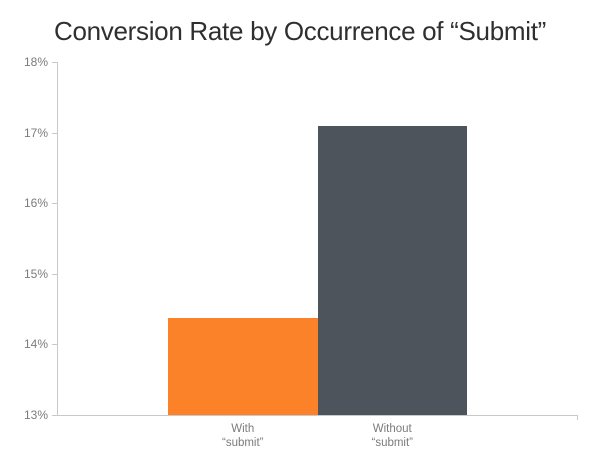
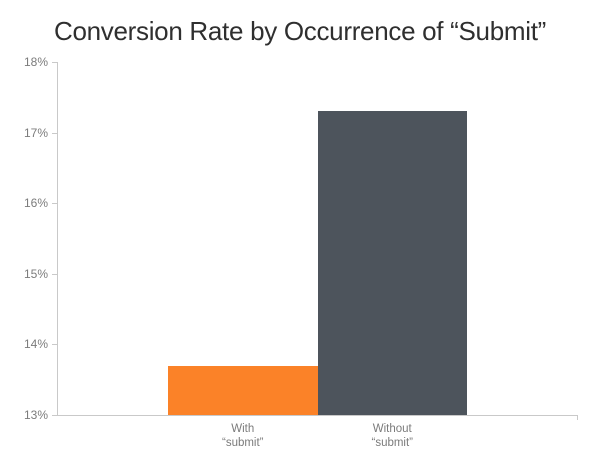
With “submit”: 14.4% -> 13.7%
Without “submit”: 17.1% -> 17.3%
